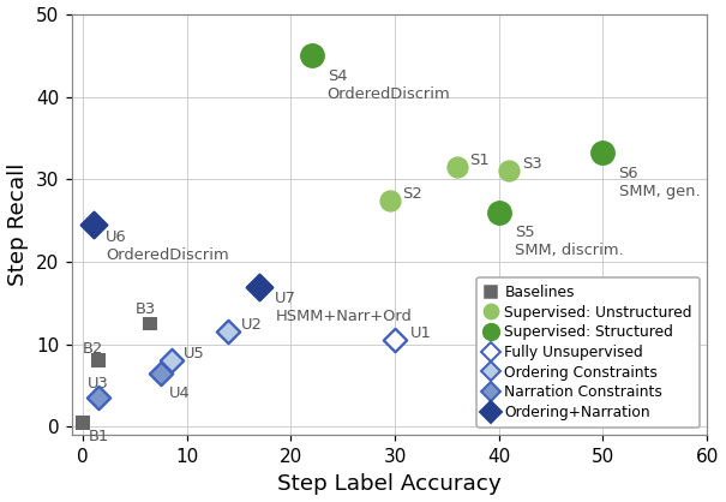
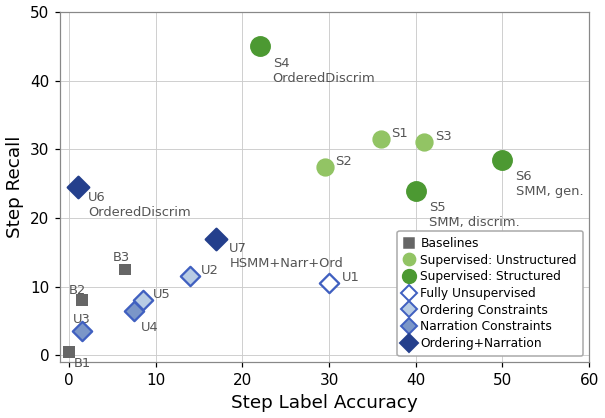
Supervised: Structured/40: 26.0 -> 24.0
Supervised: Structured/50: 33.2 -> 28.5
